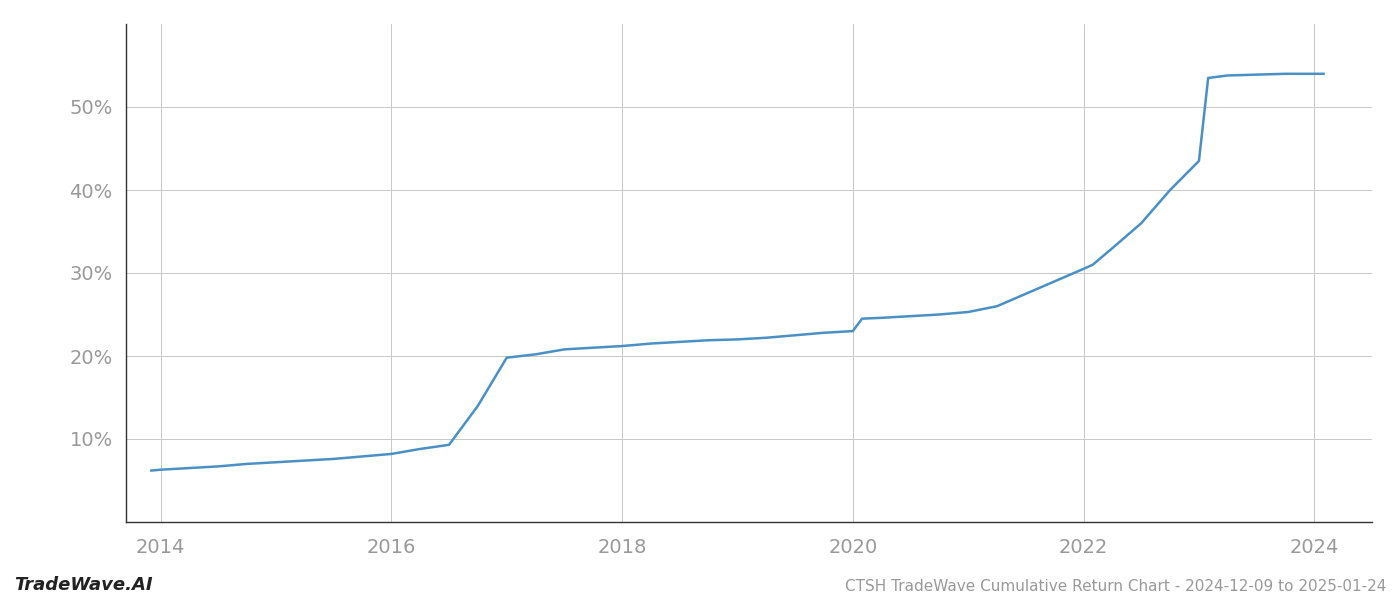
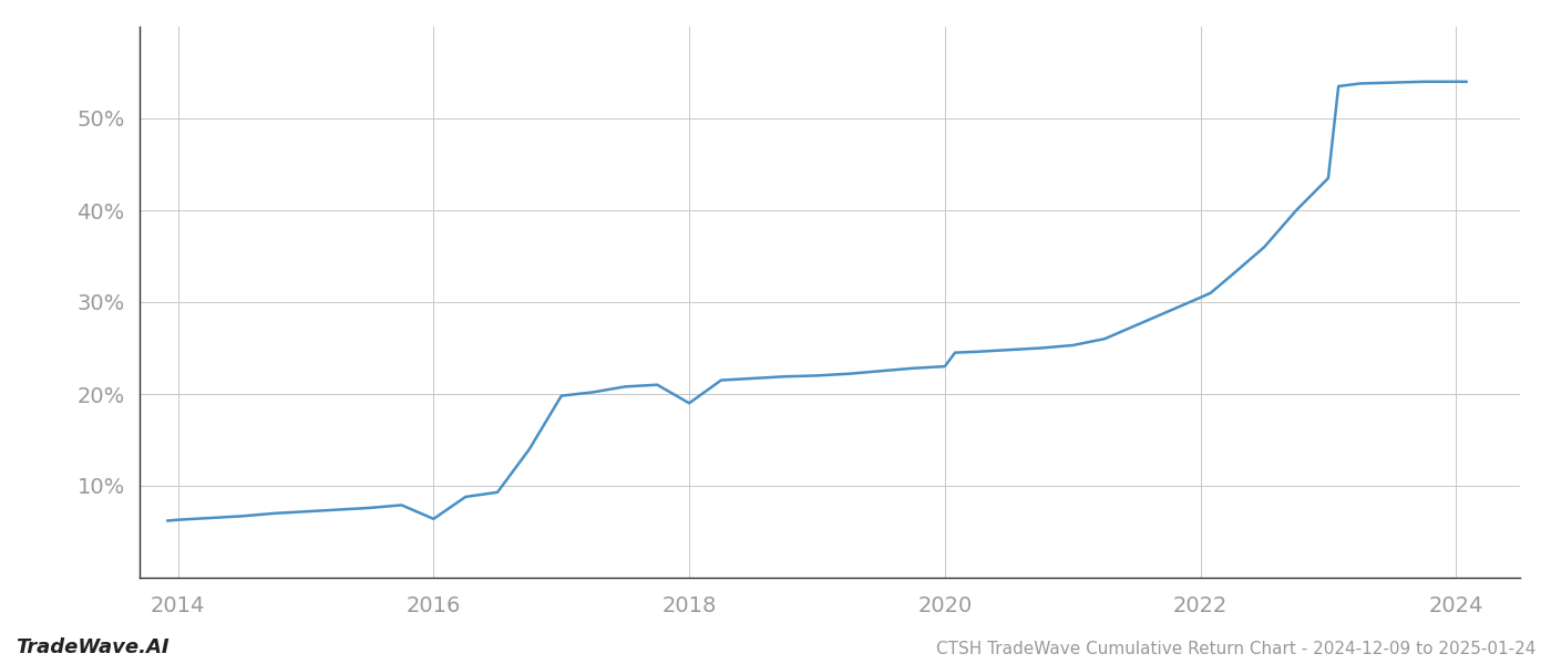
2016: 8.2% -> 6.4%
2018: 21.2% -> 19.0%
